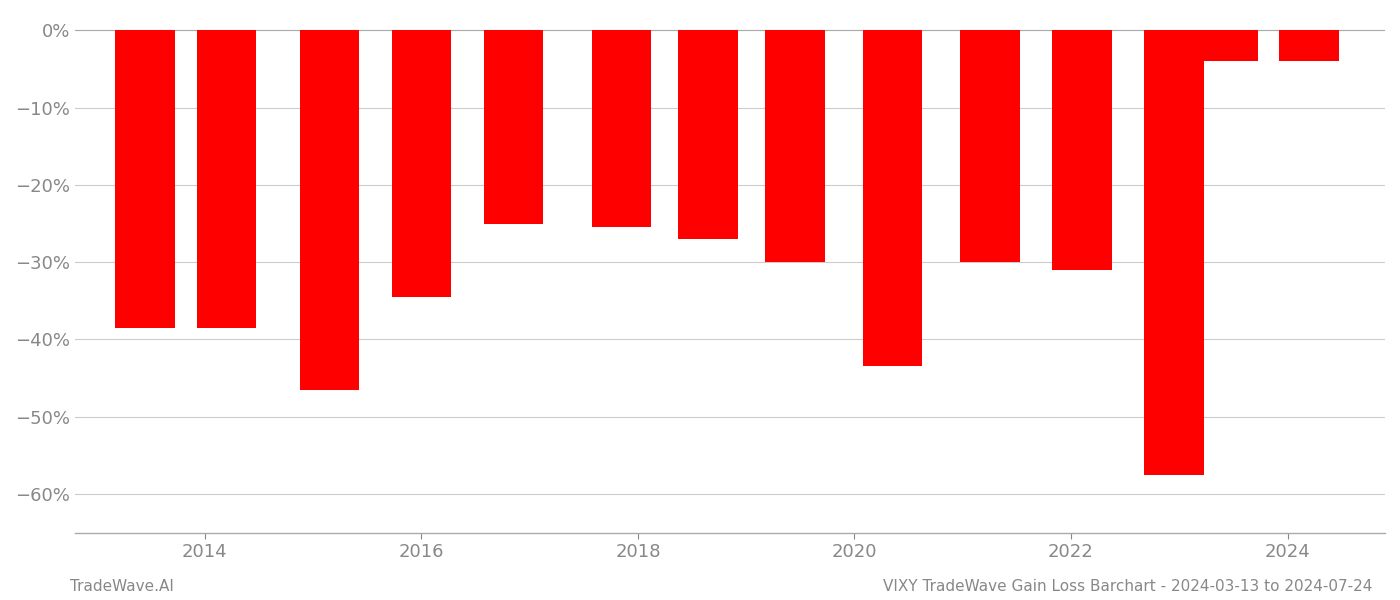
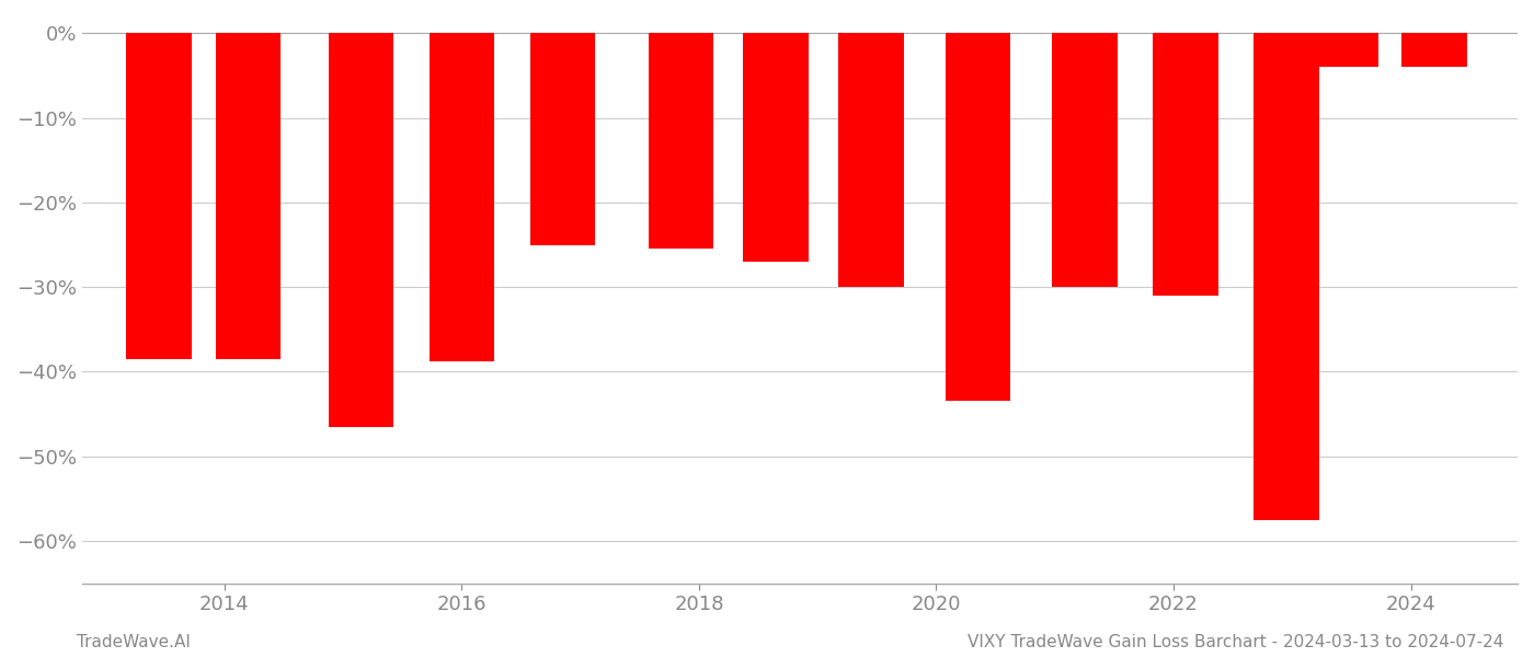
2016: -34.5% -> -38.8%
